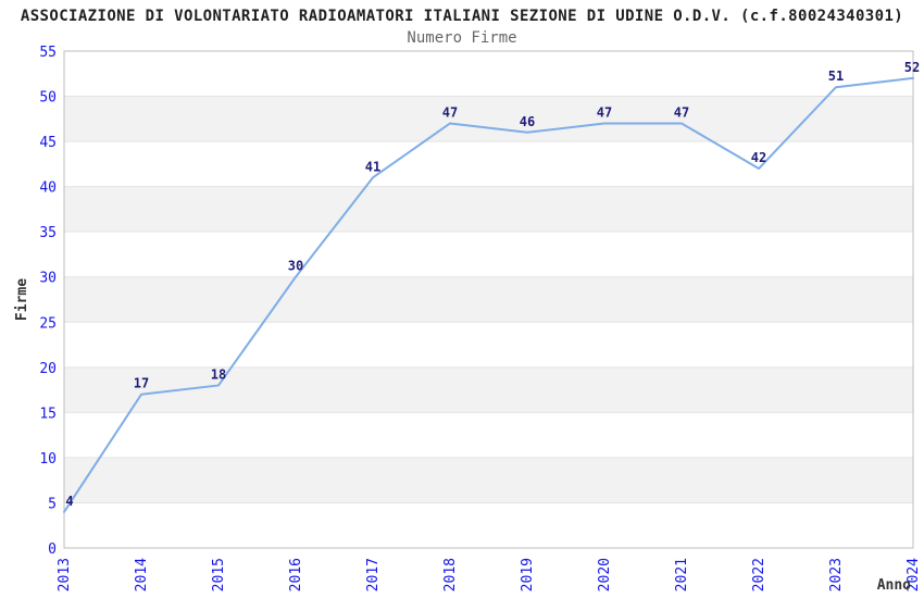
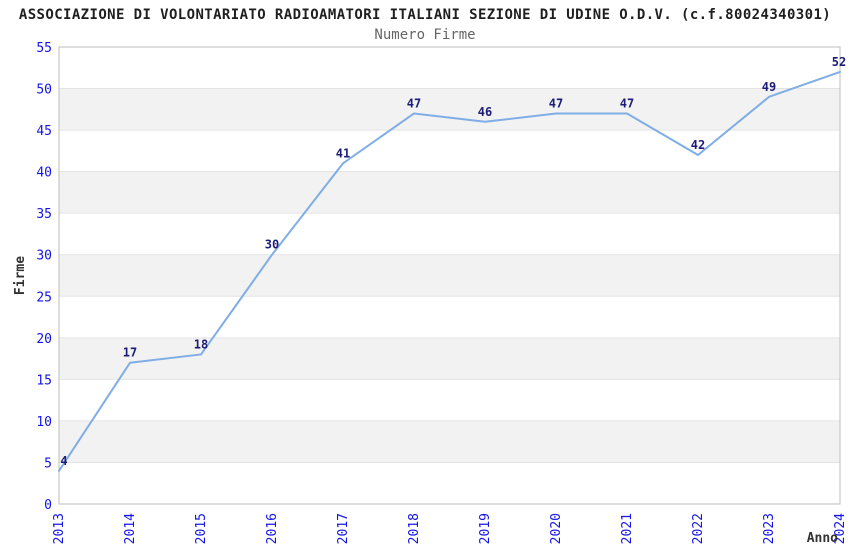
2023: 51 -> 49
